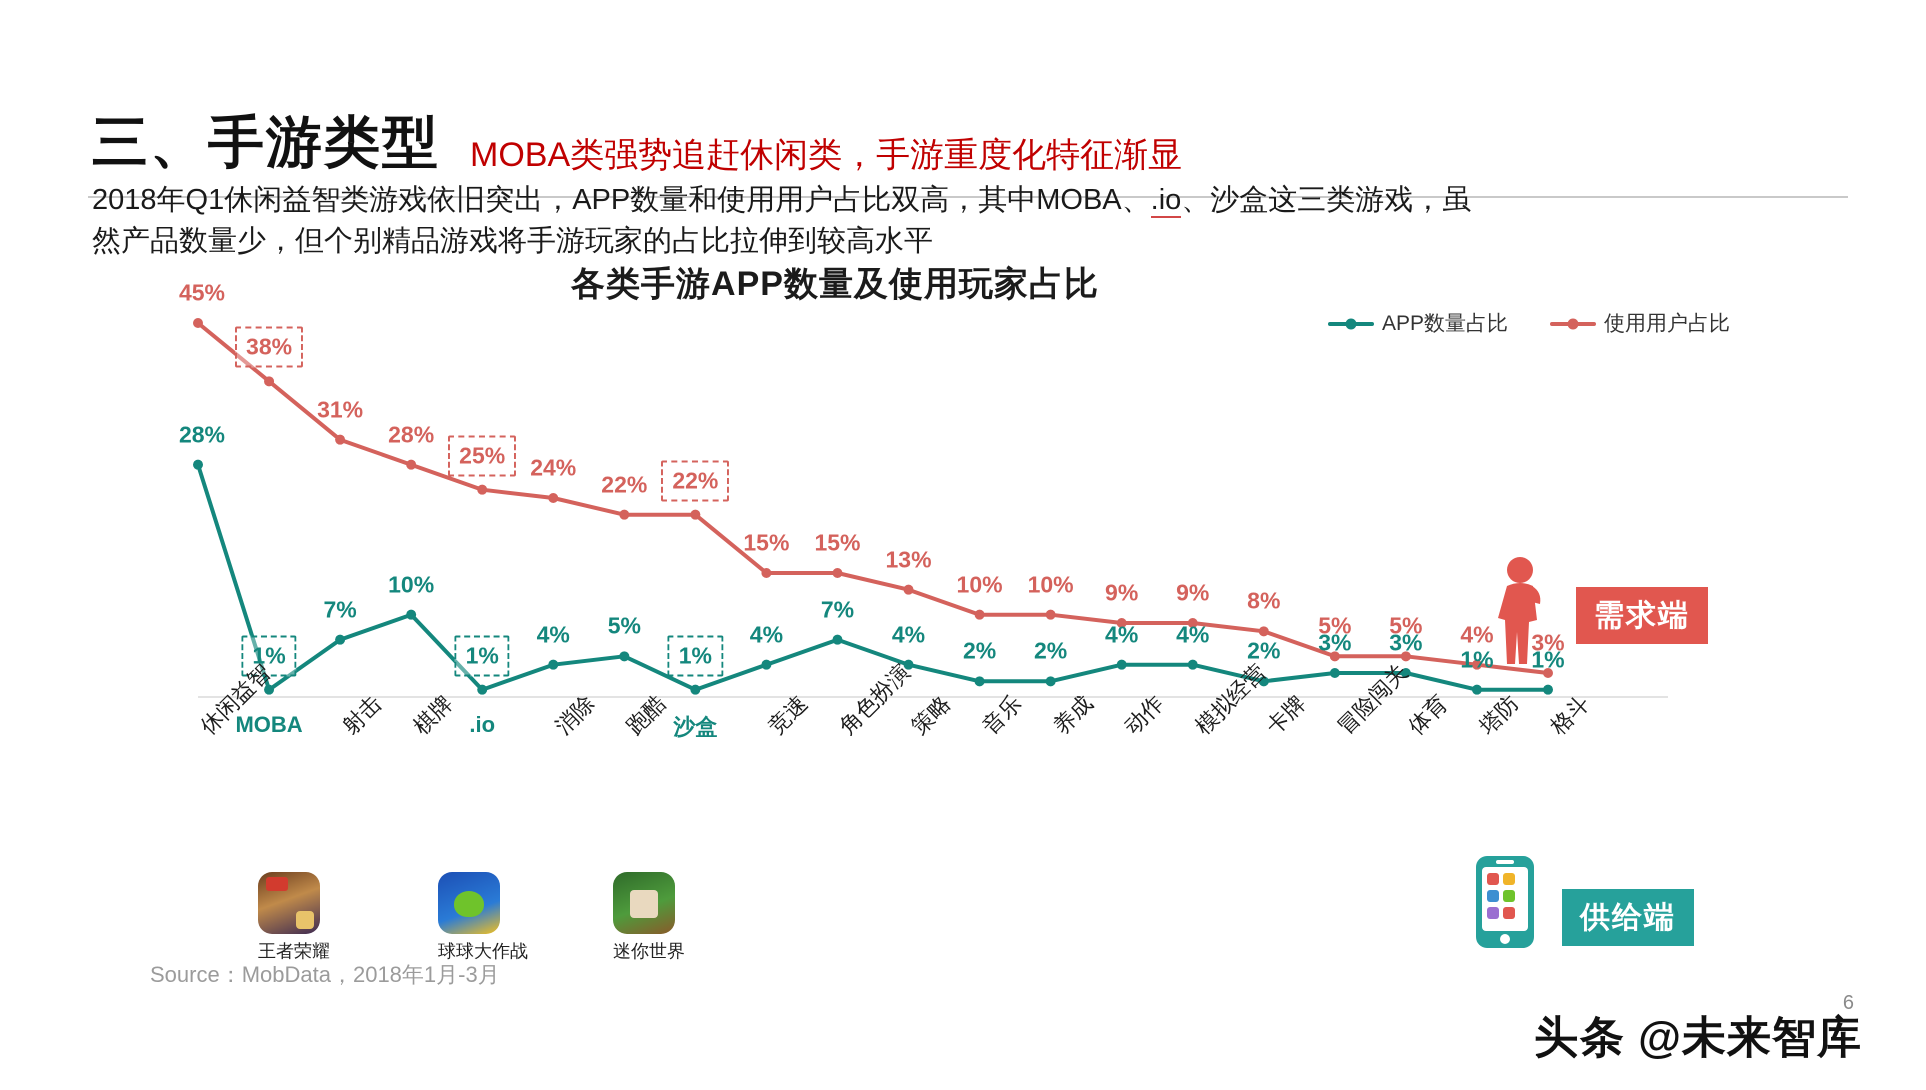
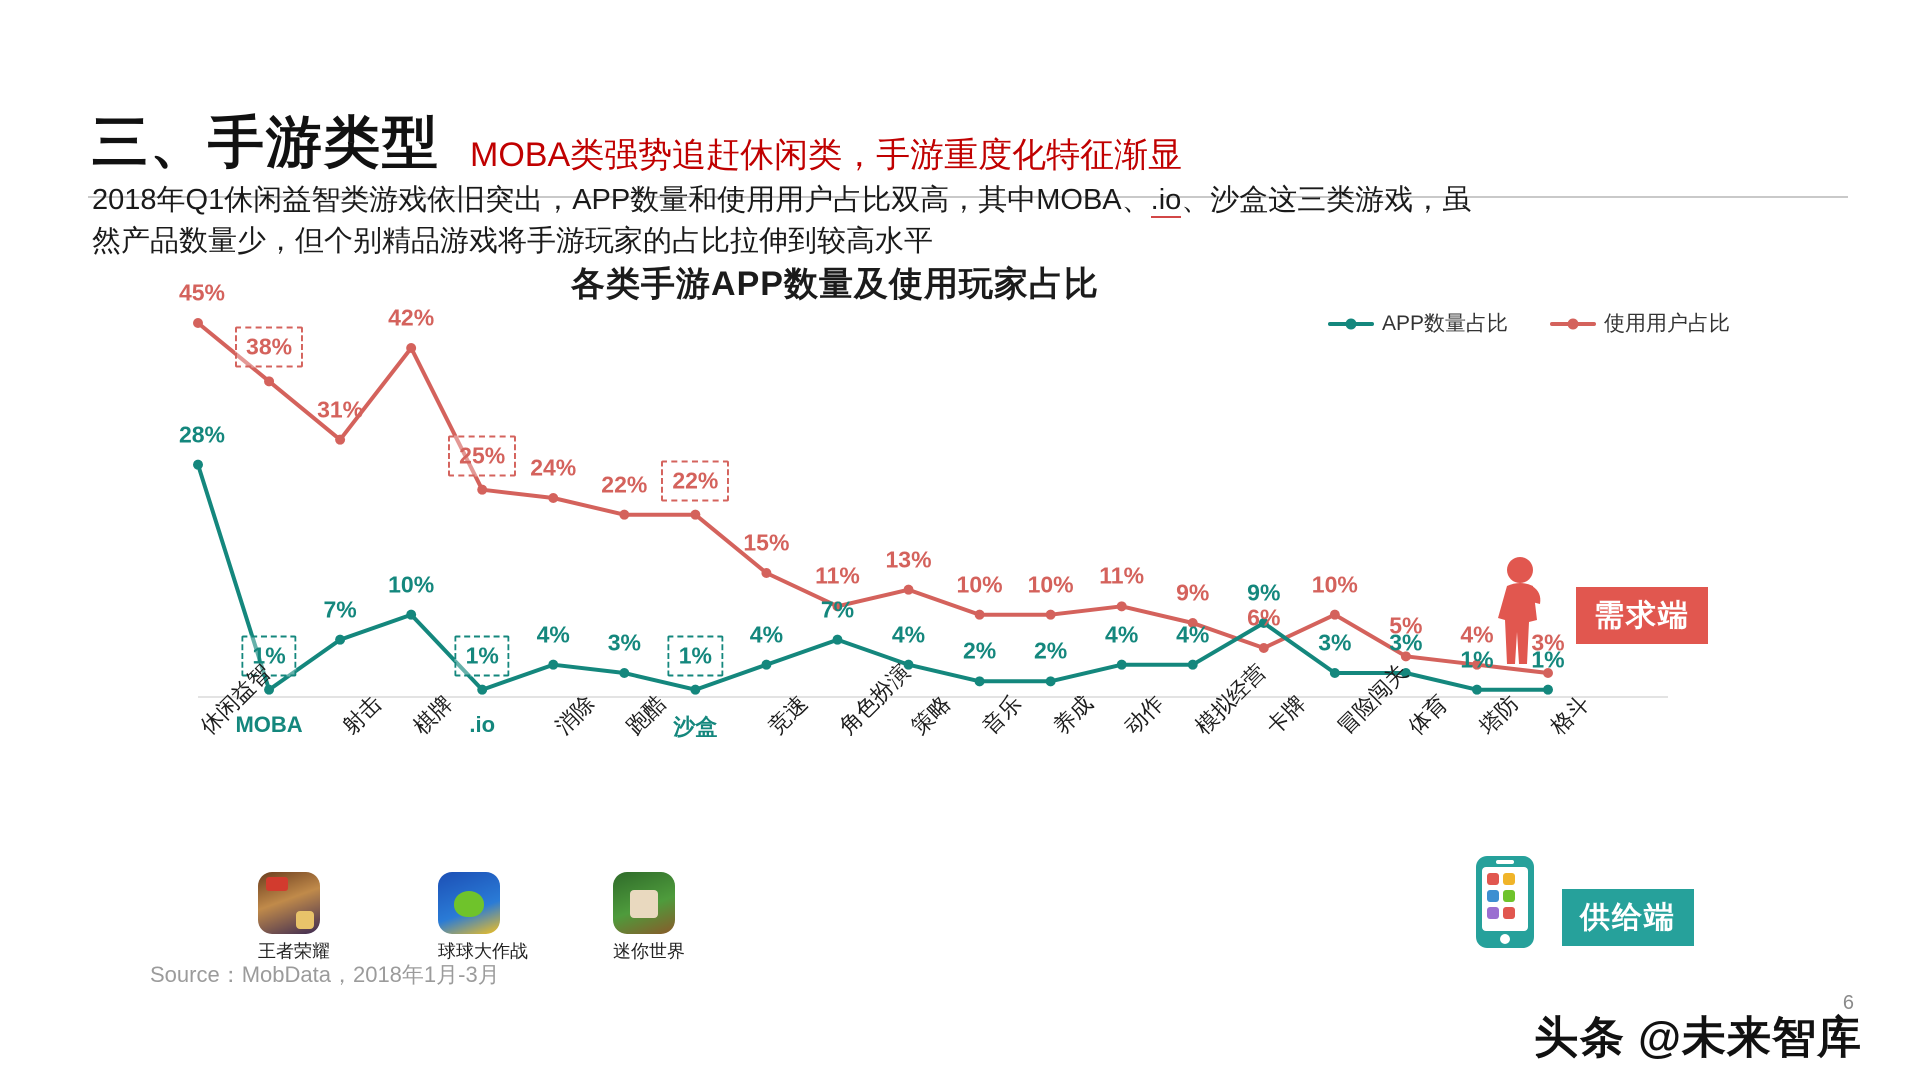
使用用户占比/棋牌: 28% -> 42%
APP数量占比/跑酷: 5% -> 3%
使用用户占比/角色扮演: 15% -> 11%
使用用户占比/动作: 9% -> 11%
APP数量占比/卡牌: 2% -> 9%
使用用户占比/卡牌: 8% -> 6%
使用用户占比/冒险闯关: 5% -> 10%
